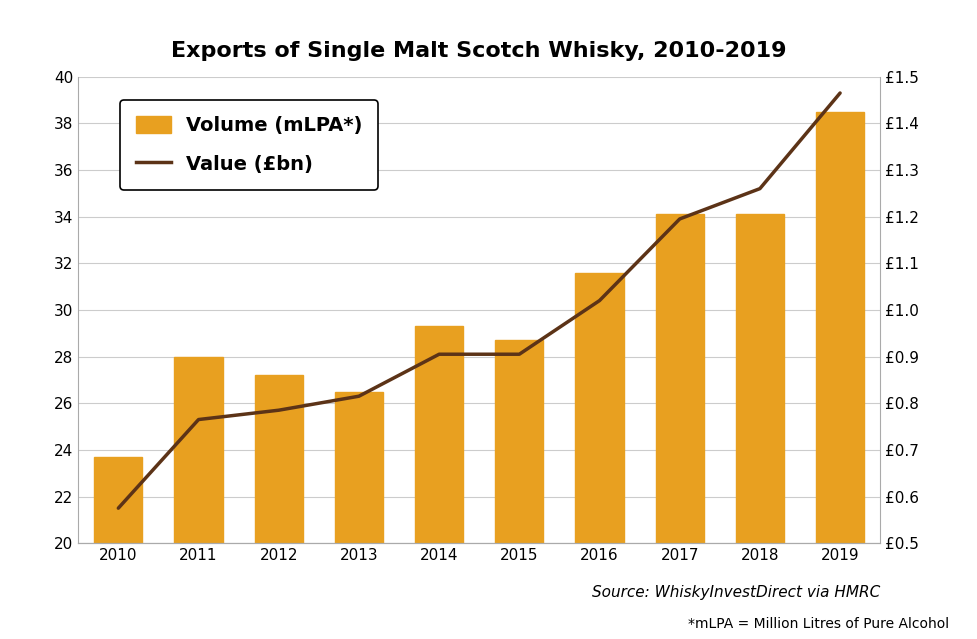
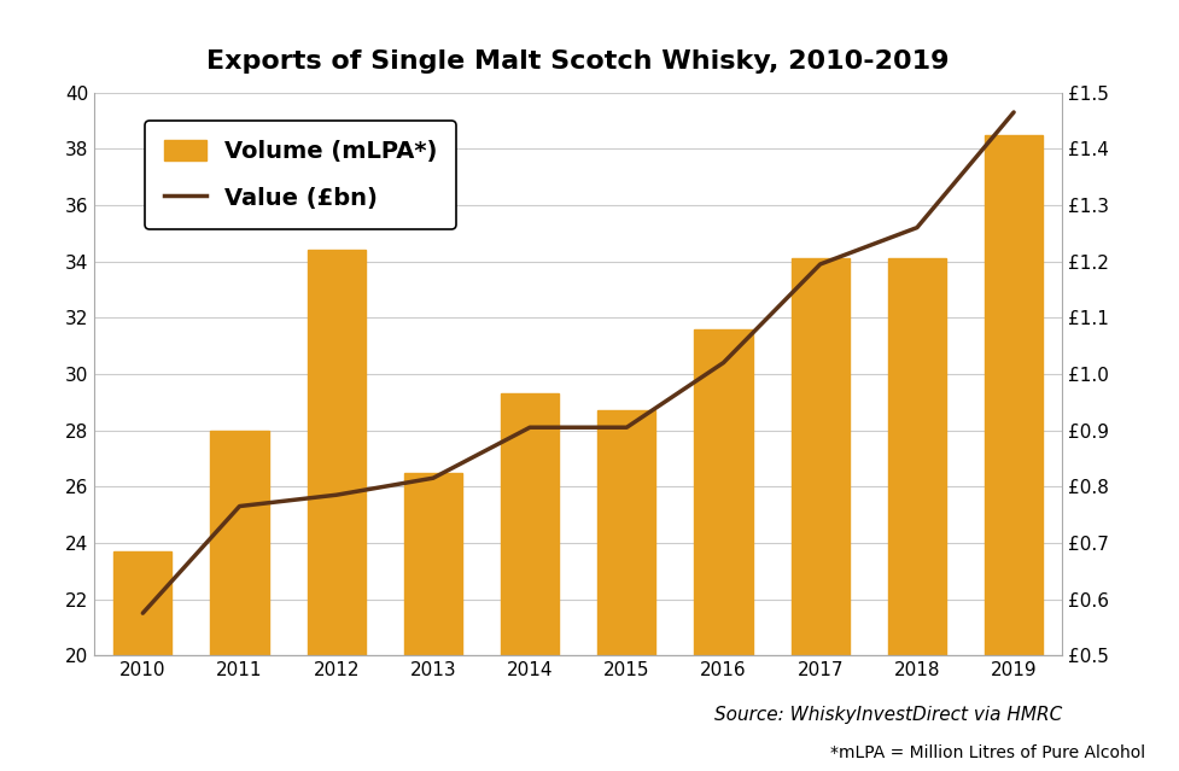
Volume (mLPA*)/2012: 27.2 -> 34.4
